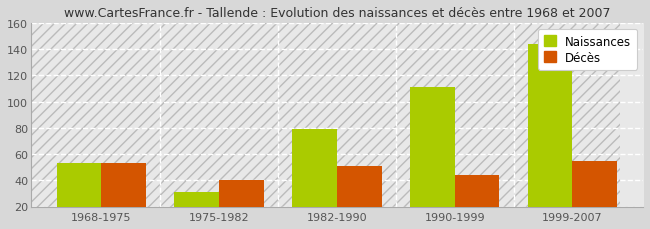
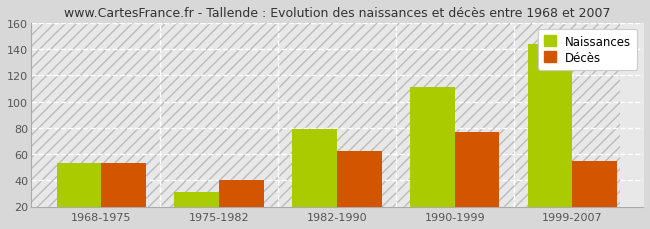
Décès/1982-1990: 51 -> 62
Décès/1990-1999: 44 -> 77
